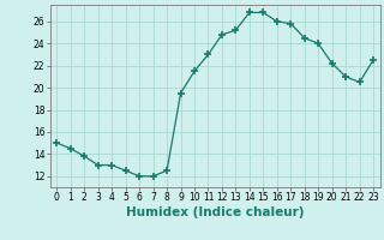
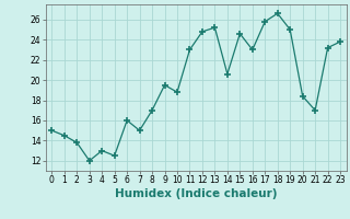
3: 13.0 -> 12.0
6: 12.0 -> 16.0
7: 12.0 -> 15.0
8: 12.5 -> 17.0
10: 21.5 -> 18.8
14: 26.8 -> 20.6
15: 26.8 -> 24.6
16: 26.0 -> 23.0
18: 24.5 -> 26.6
19: 24.0 -> 25.0
20: 22.2 -> 18.4
21: 21.0 -> 17.0
22: 20.5 -> 23.2
23: 22.5 -> 23.8
